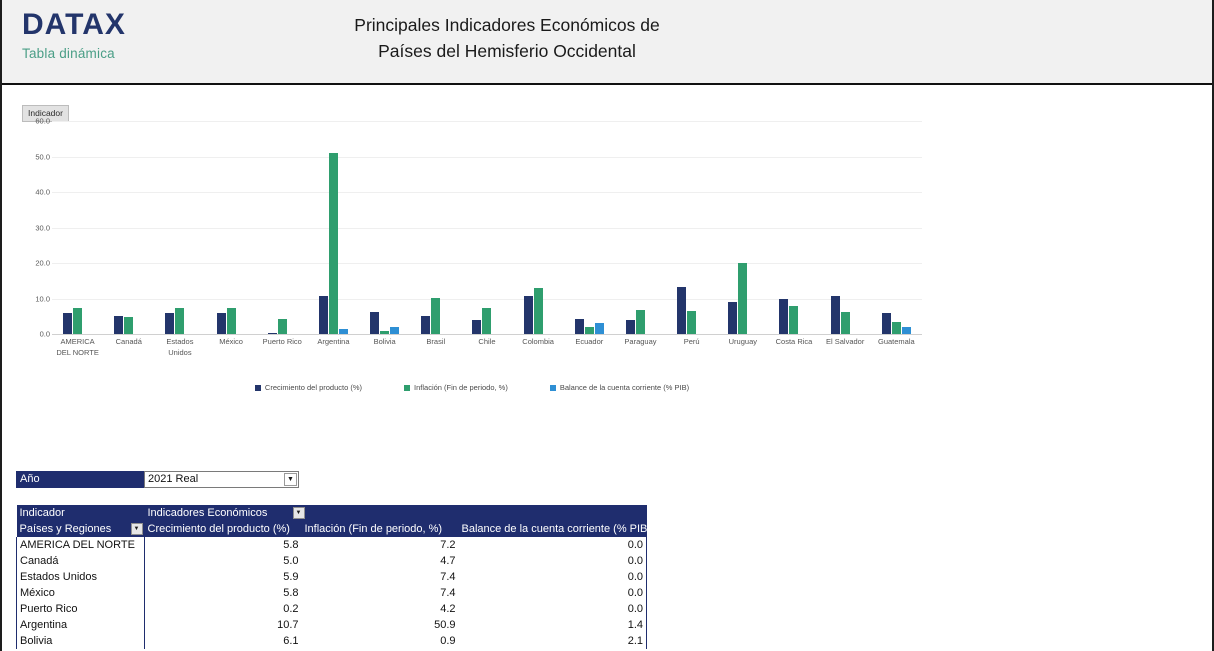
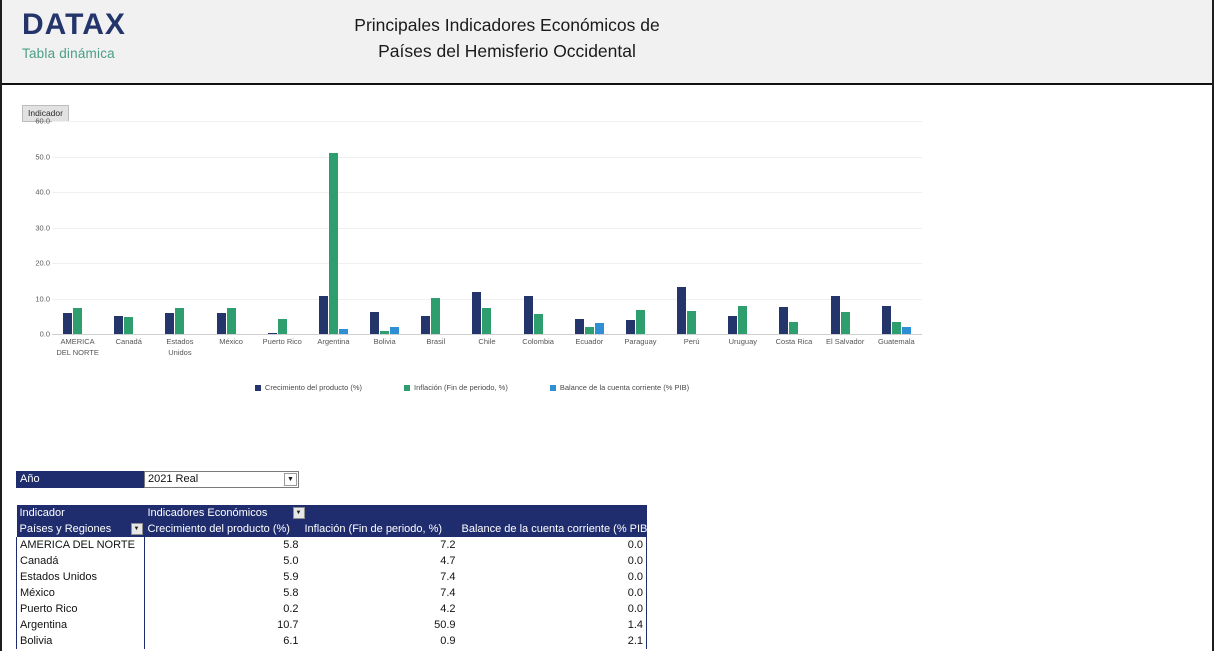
Crecimiento del producto (%)/Chile: 4 -> 12
Inflación (Fin de periodo, %)/Colombia: 13 -> 6
Crecimiento del producto (%)/Uruguay: 9 -> 5
Inflación (Fin de periodo, %)/Uruguay: 20 -> 8
Crecimiento del producto (%)/Costa Rica: 10 -> 8
Inflación (Fin de periodo, %)/Costa Rica: 8 -> 3
Crecimiento del producto (%)/Guatemala: 6 -> 8
